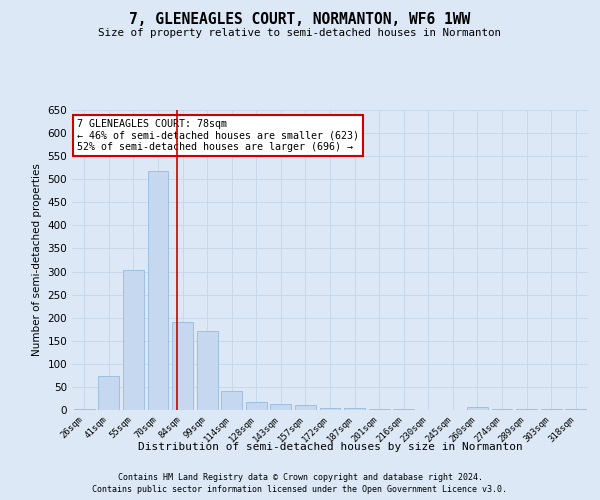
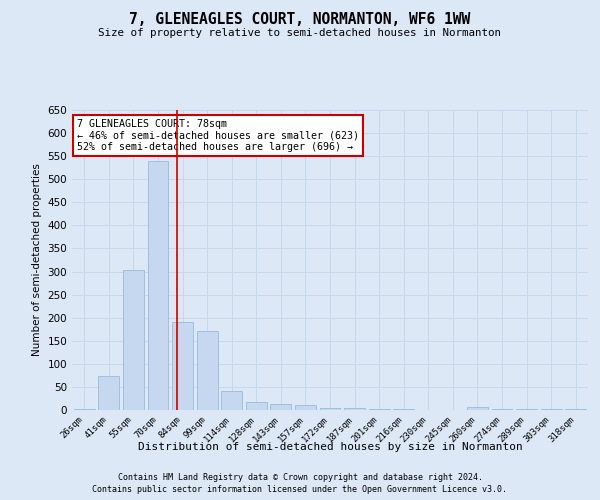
70sqm: 517 -> 540
